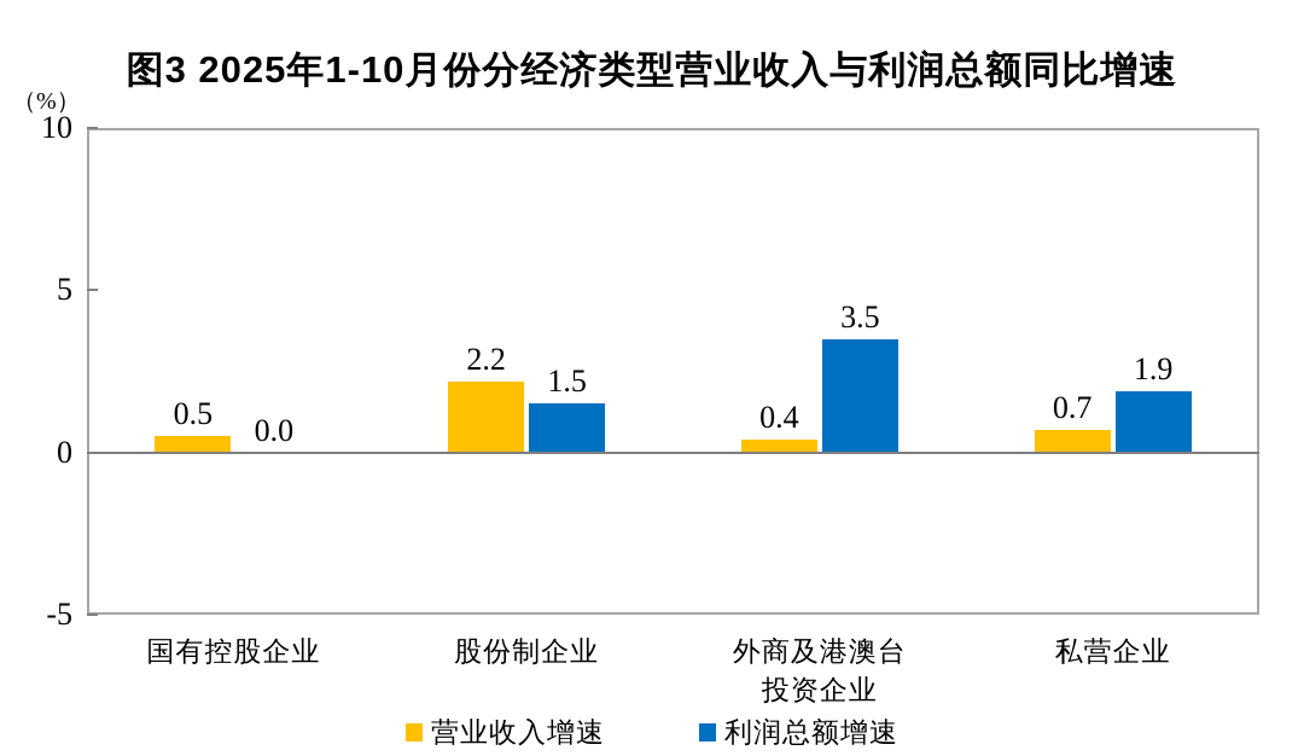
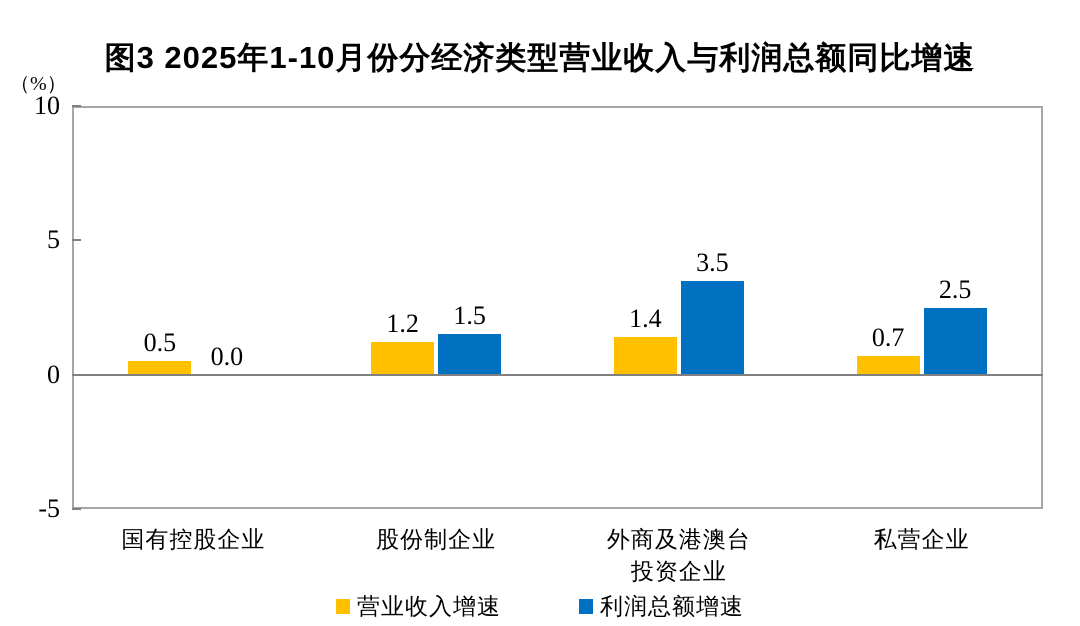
营业收入增速/股份制企业: 2.2 -> 1.2
营业收入增速/外商及港澳台 投资企业: 0.4 -> 1.4
利润总额增速/私营企业: 1.9 -> 2.5
